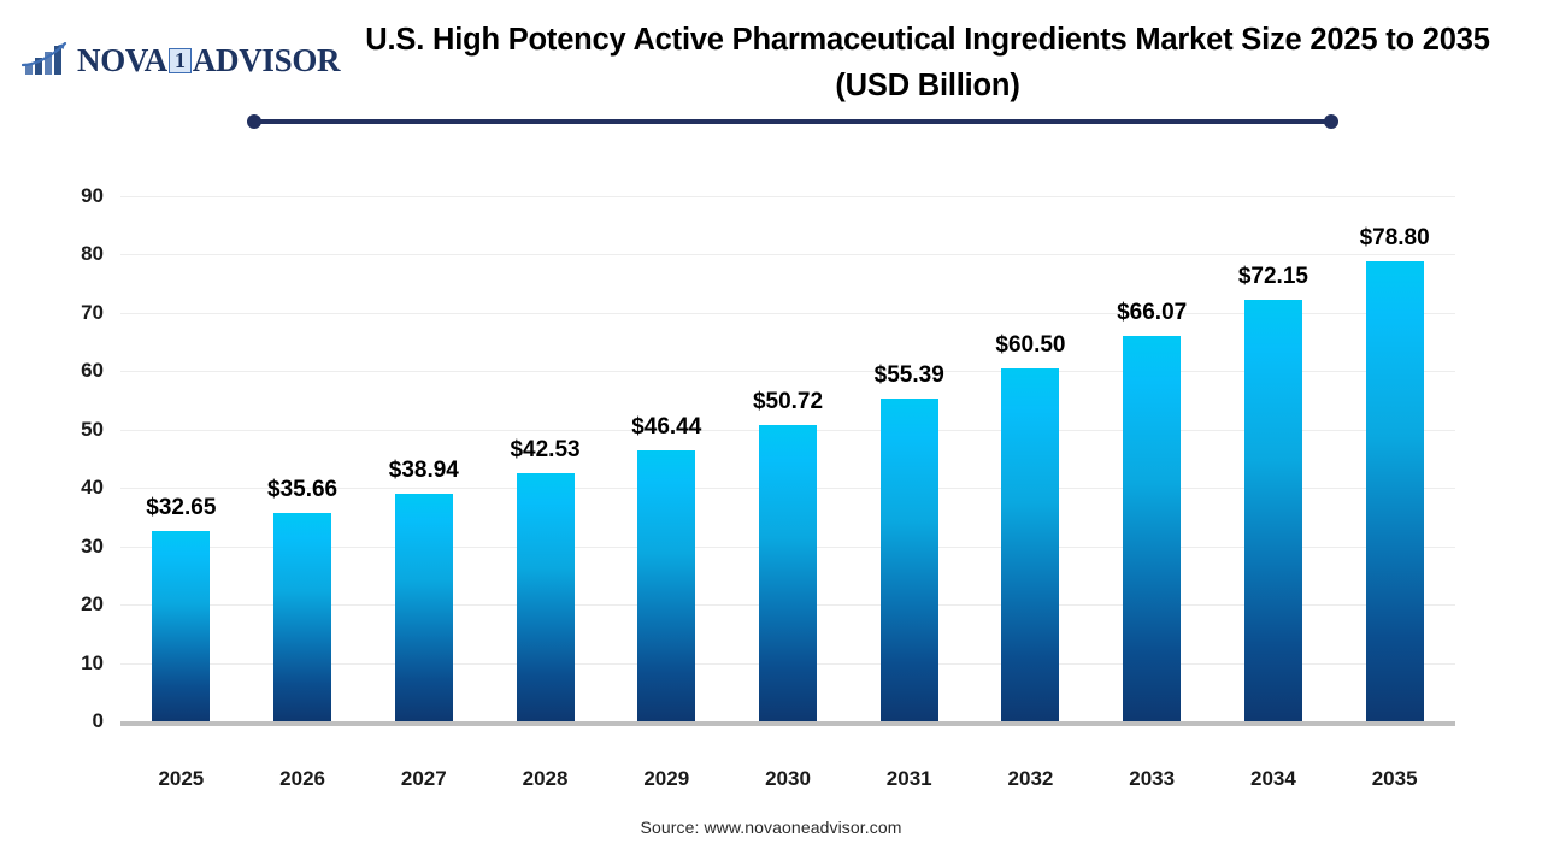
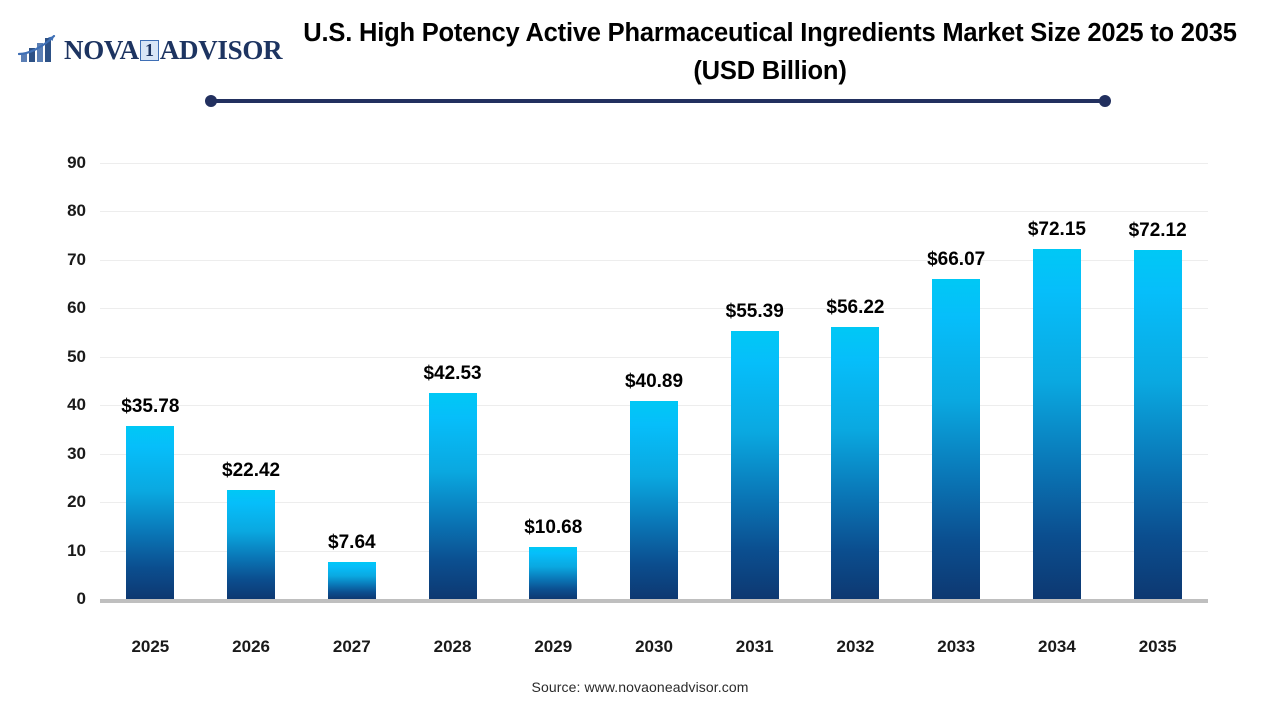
2025: $32.65 -> $35.78
2026: $35.66 -> $22.42
2027: $38.94 -> $7.64
2029: $46.44 -> $10.68
2030: $50.72 -> $40.89
2032: $60.50 -> $56.22
2035: $78.80 -> $72.12
